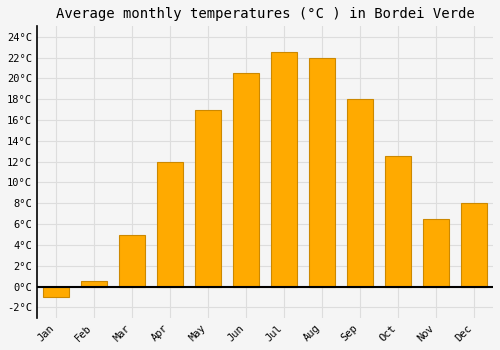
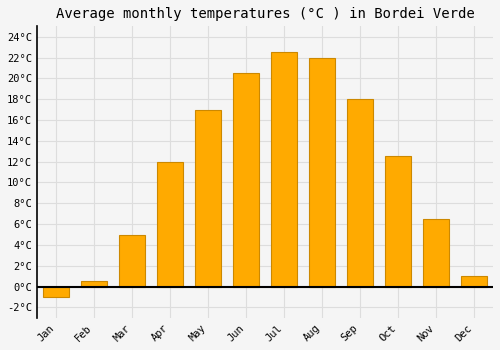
Dec: 8.0°C -> 1.0°C
